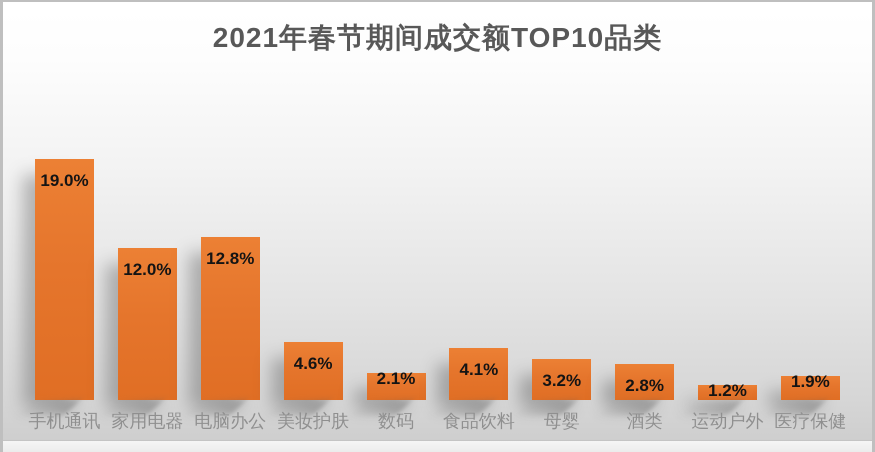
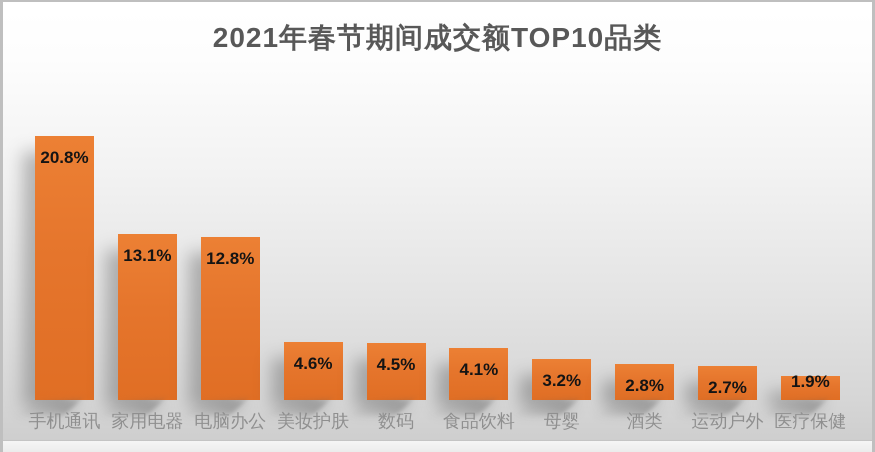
手机通讯: 19.0% -> 20.8%
家用电器: 12.0% -> 13.1%
数码: 2.1% -> 4.5%
运动户外: 1.2% -> 2.7%
